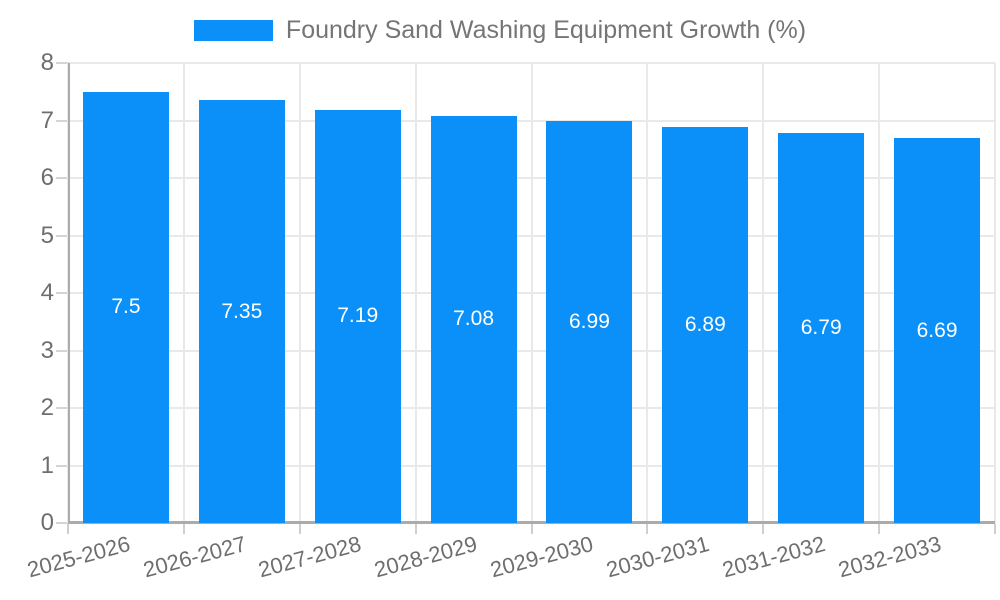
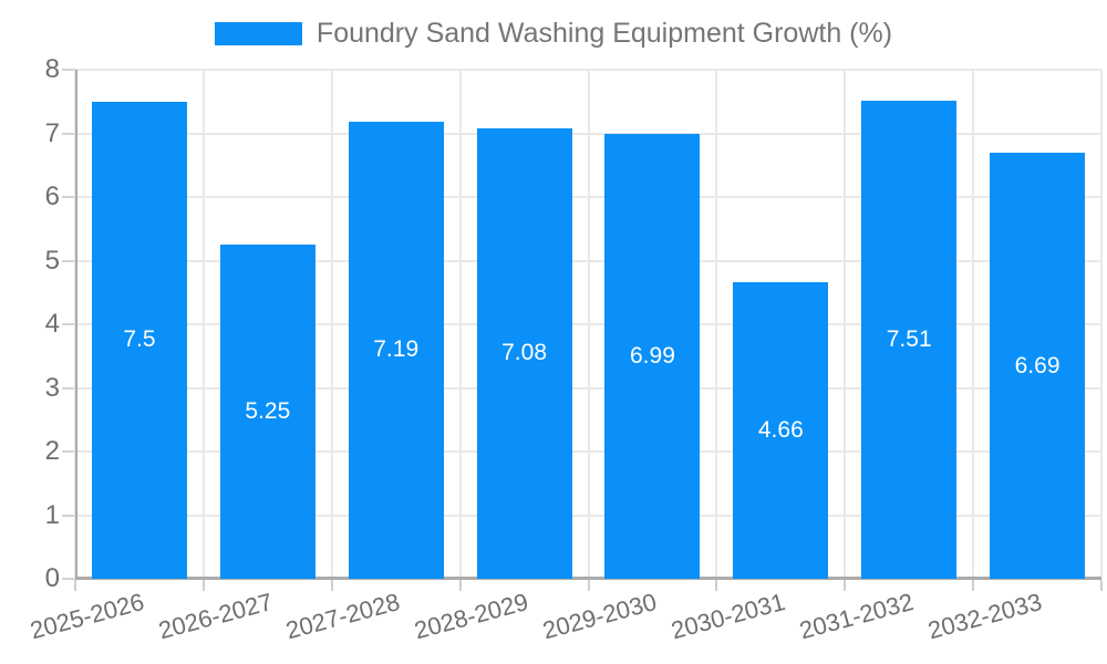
2026-2027: 7.35 -> 5.25
2030-2031: 6.89 -> 4.66
2031-2032: 6.79 -> 7.51
